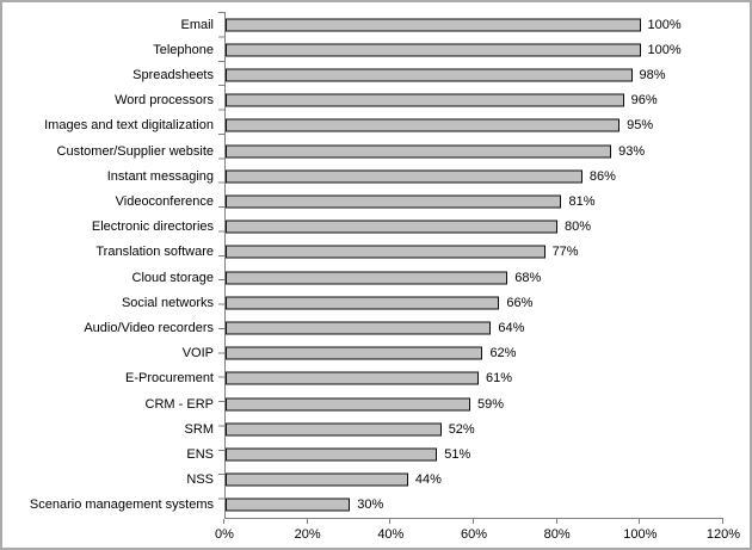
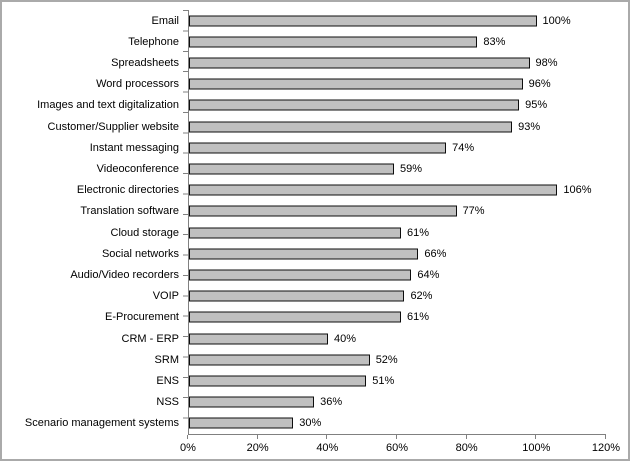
Telephone: 100% -> 83%
Instant messaging: 86% -> 74%
Videoconference: 81% -> 59%
Electronic directories: 80% -> 106%
Cloud storage: 68% -> 61%
CRM - ERP: 59% -> 40%
NSS: 44% -> 36%
